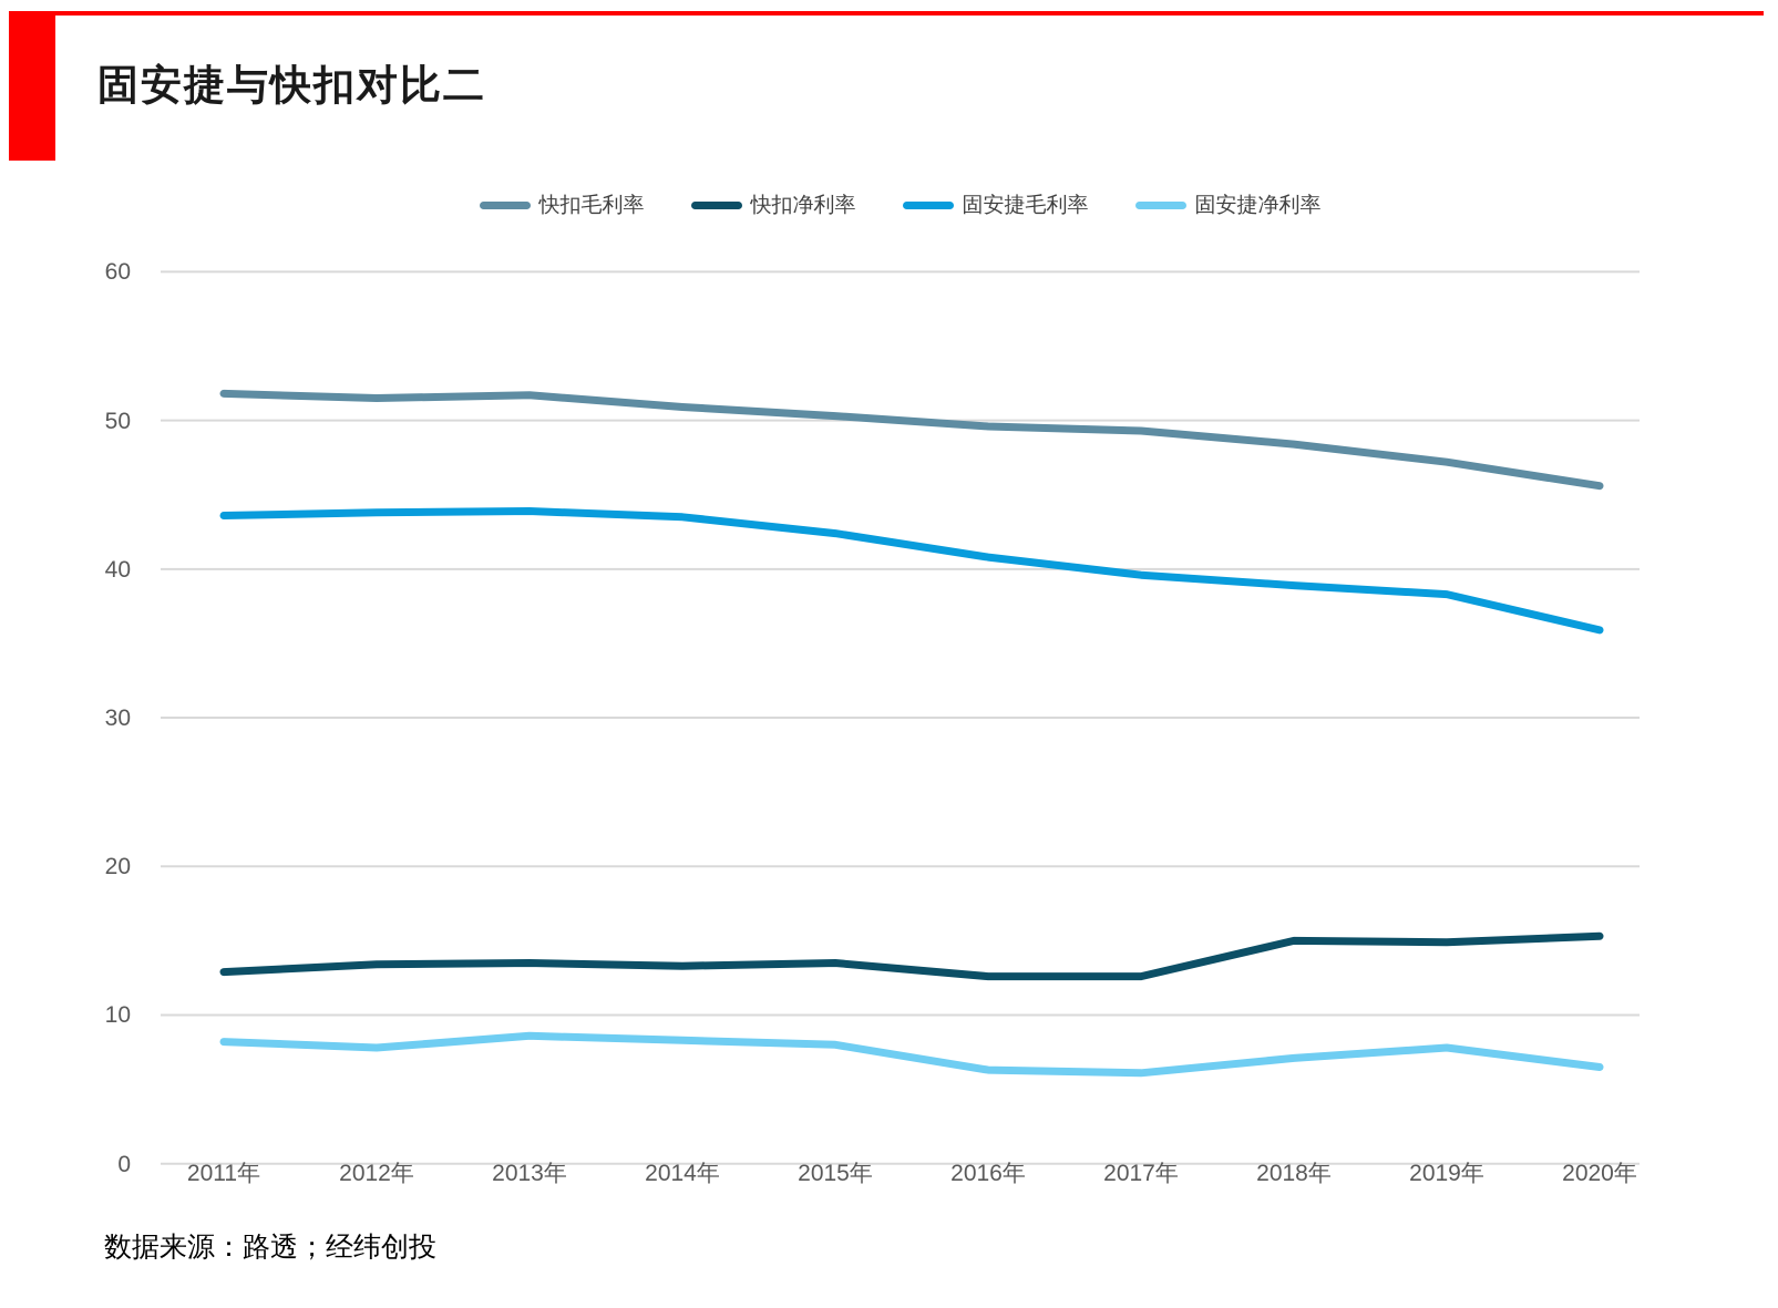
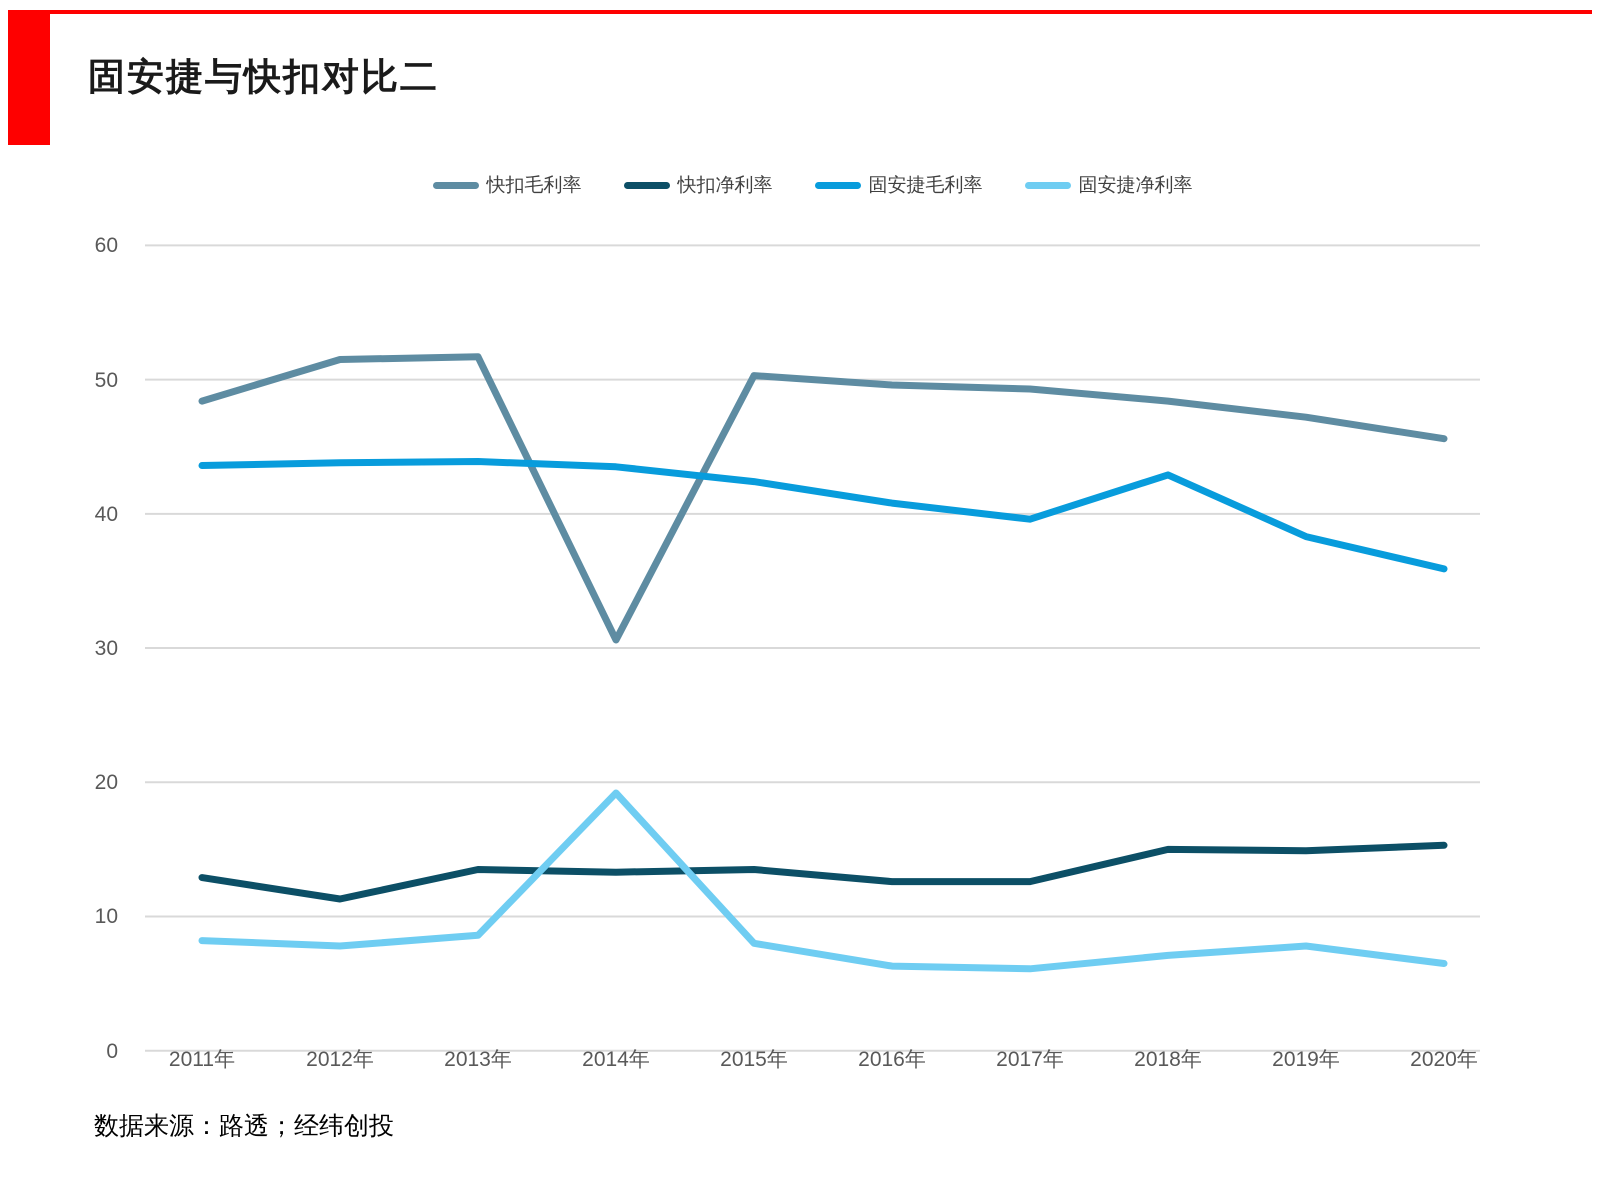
快扣毛利率/2011年: 51.8 -> 48.4
快扣净利率/2012年: 13.4 -> 11.3
快扣毛利率/2014年: 50.9 -> 30.6
固安捷净利率/2014年: 8.3 -> 19.2
固安捷毛利率/2018年: 38.9 -> 42.9
